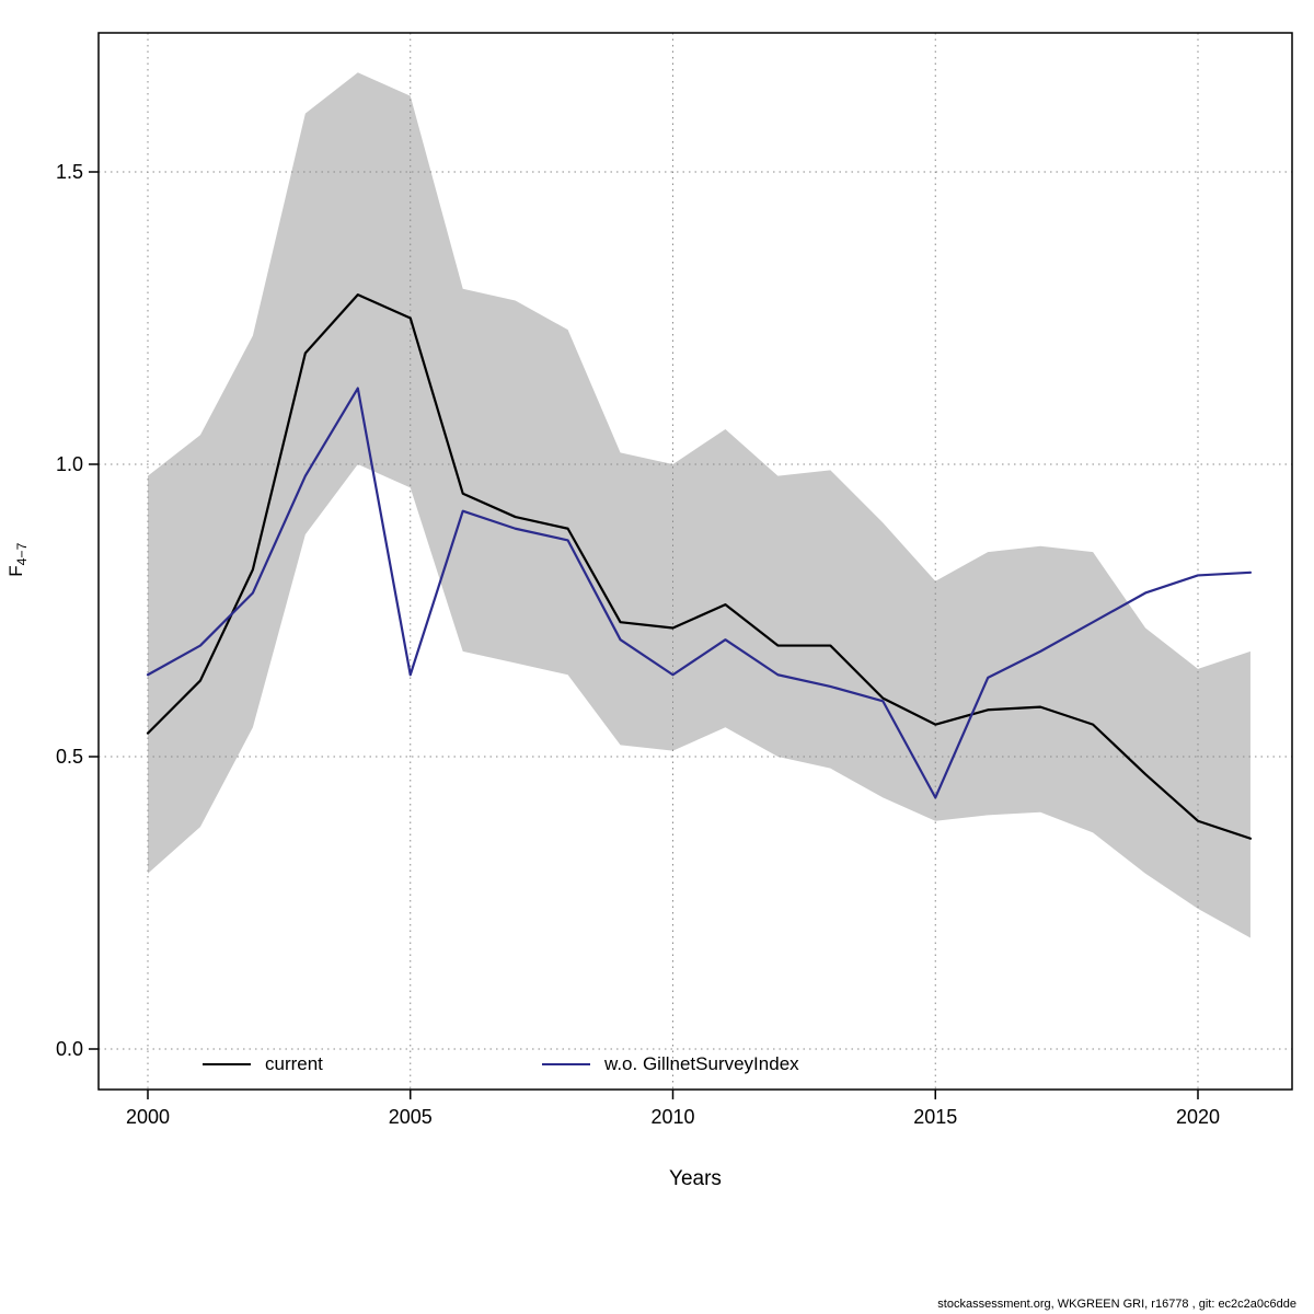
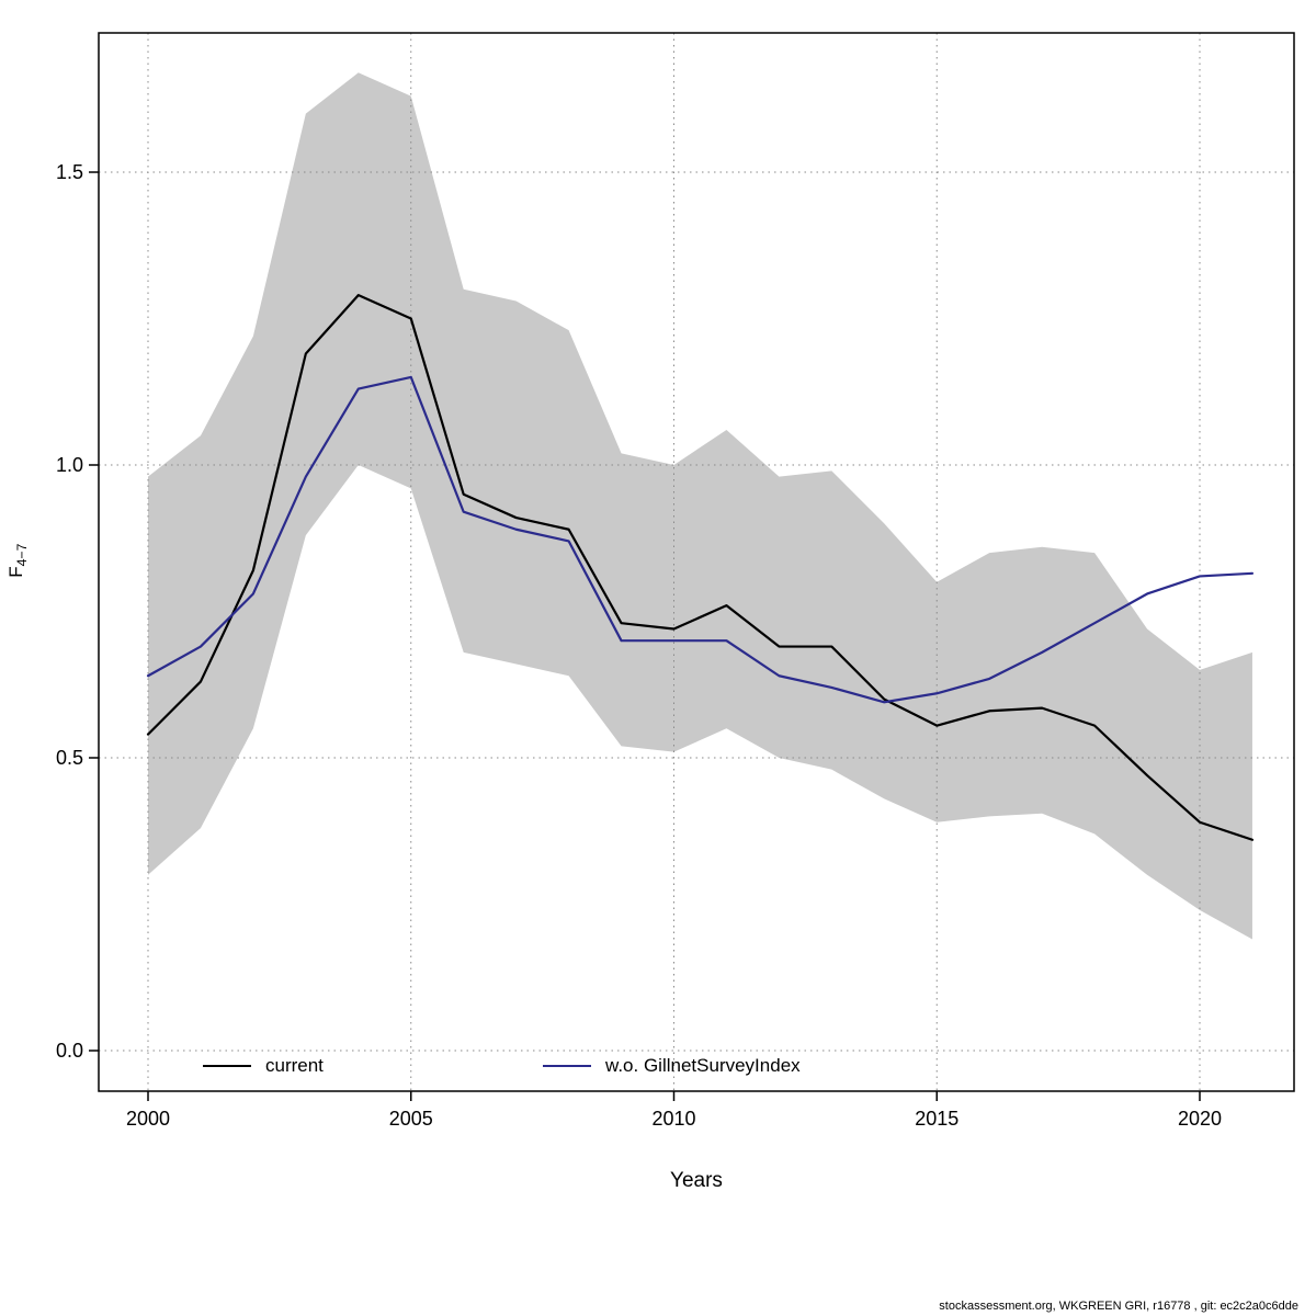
w.o. GillnetSurveyIndex/2005: 0.64 -> 1.15
w.o. GillnetSurveyIndex/2010: 0.64 -> 0.70
w.o. GillnetSurveyIndex/2015: 0.43 -> 0.61
